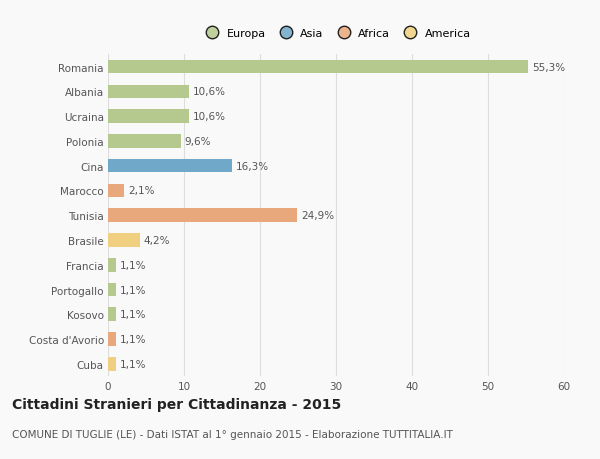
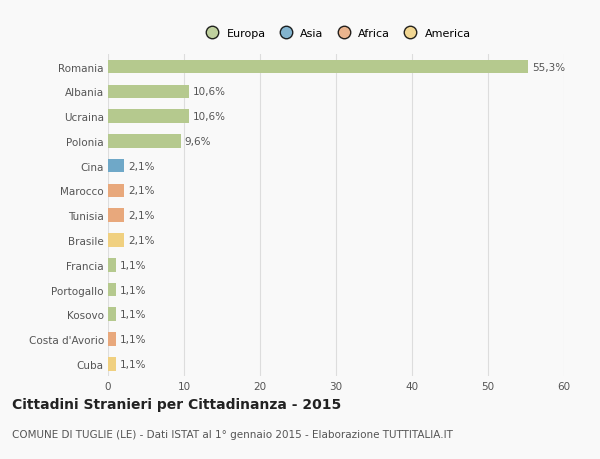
Cina: 16,3% -> 2,1%
Tunisia: 24,9% -> 2,1%
Brasile: 4,2% -> 2,1%
